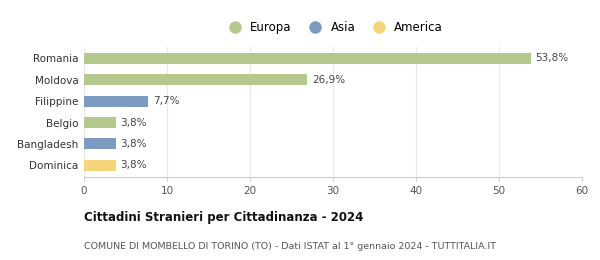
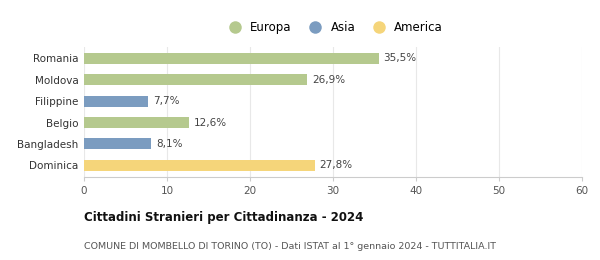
Romania: 53,8% -> 35,5%
Belgio: 3,8% -> 12,6%
Bangladesh: 3,8% -> 8,1%
Dominica: 3,8% -> 27,8%
